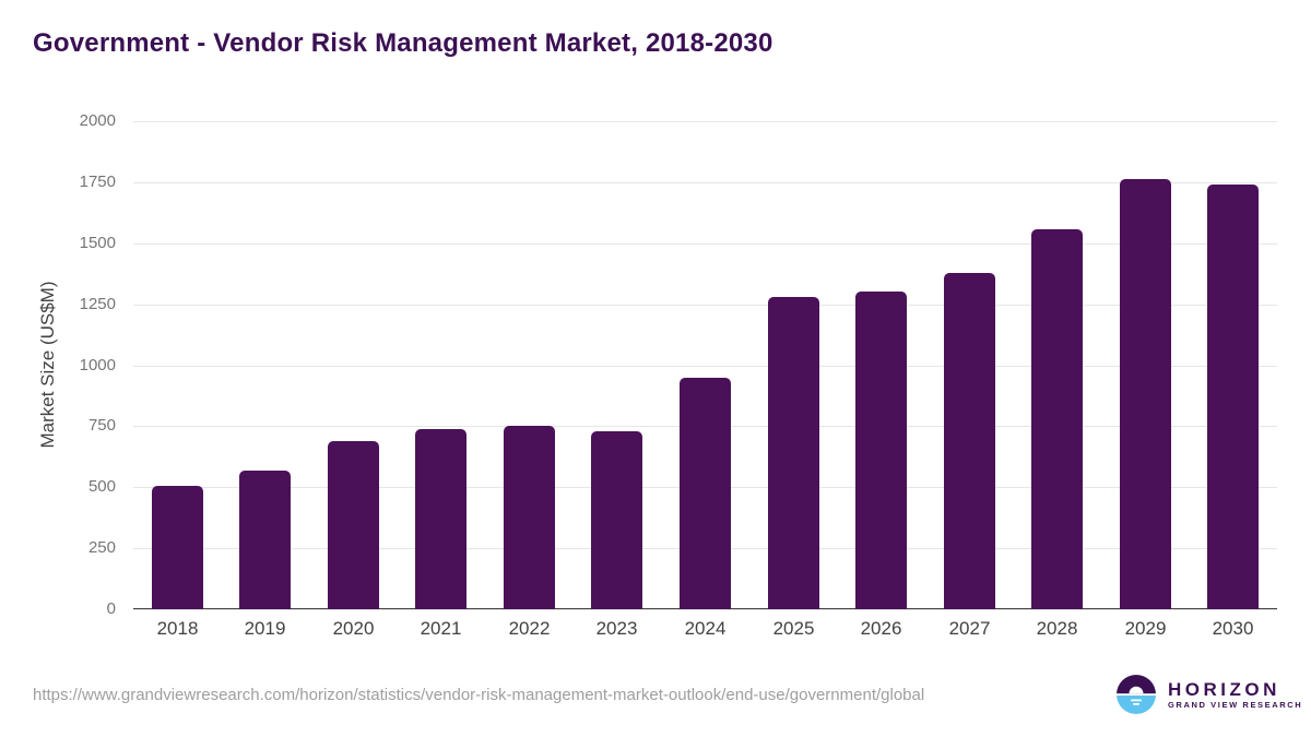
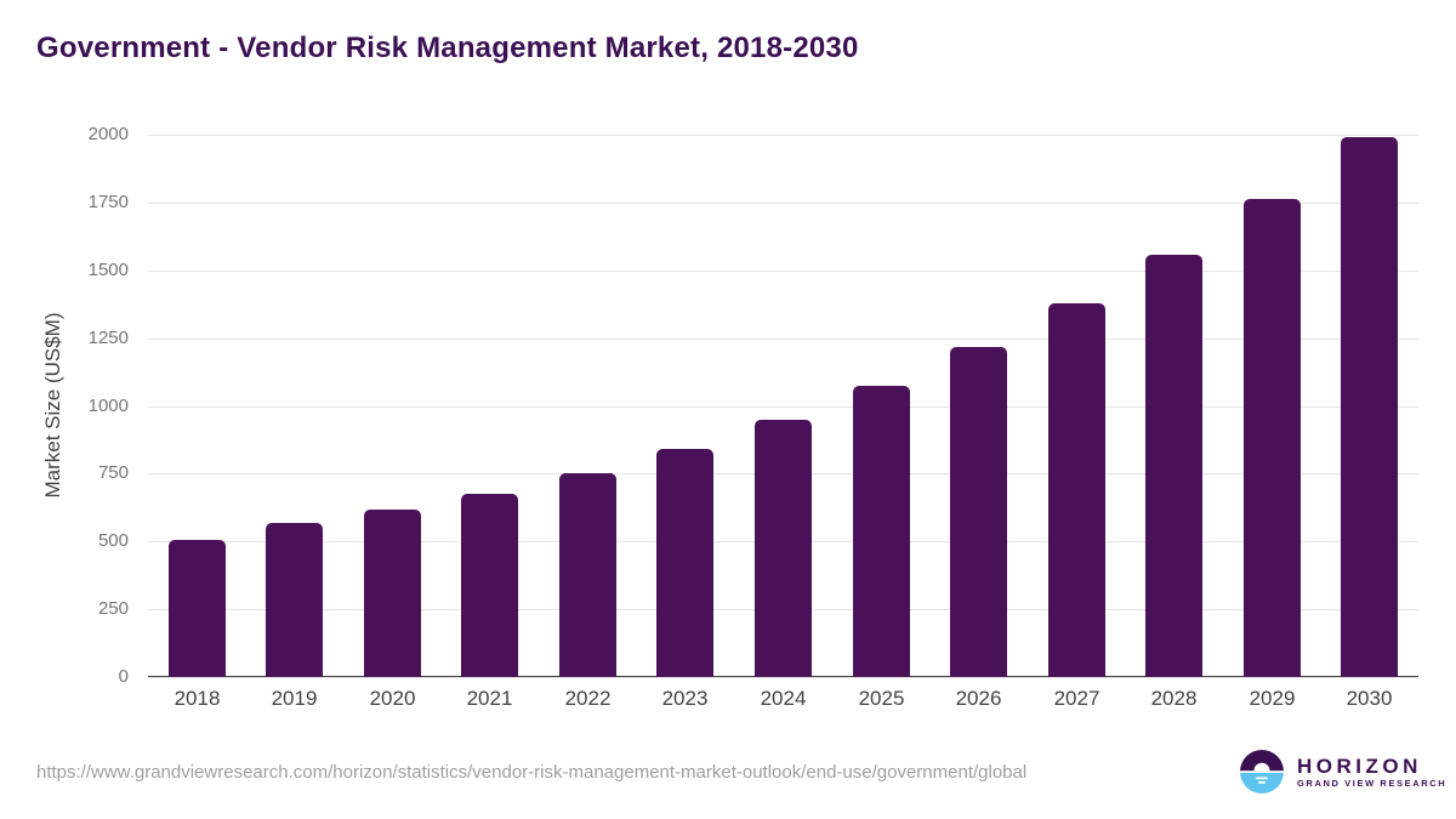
2020: 690 -> 620
2021: 740 -> 670
2023: 730 -> 840
2025: 1280 -> 1080
2026: 1300 -> 1220
2030: 1740 -> 1990
